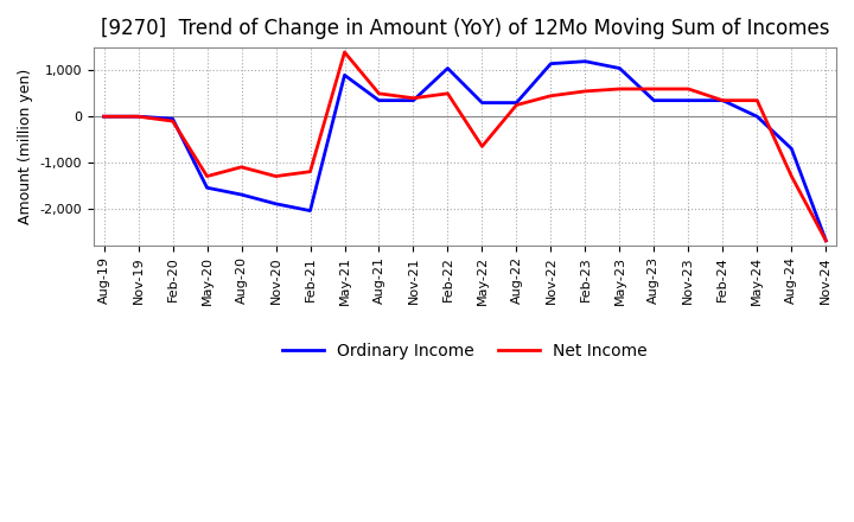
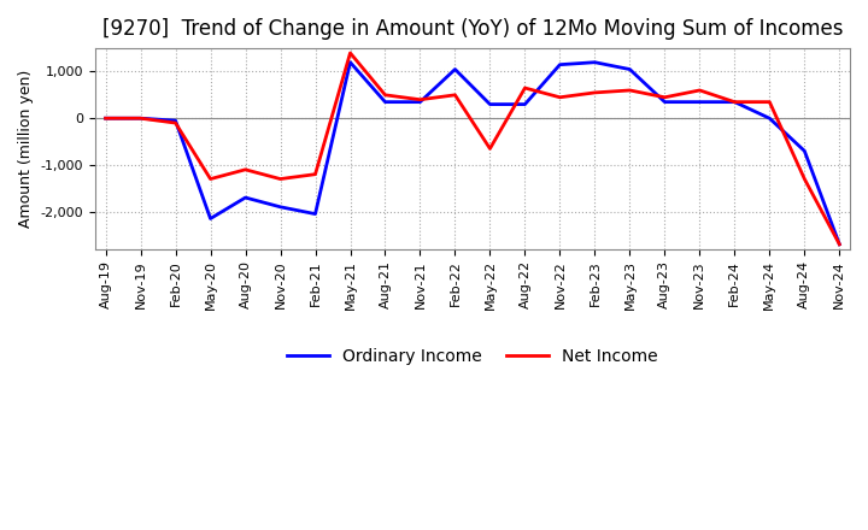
Ordinary Income/May-20: -1,550 -> -2,150
Ordinary Income/May-21: 900 -> 1,200
Net Income/Aug-22: 250 -> 650
Net Income/Aug-23: 600 -> 450
